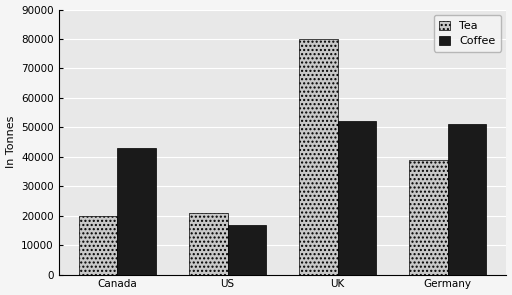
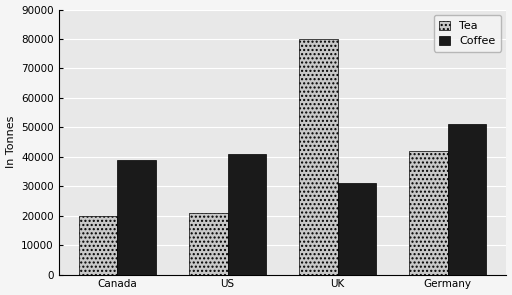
Coffee/Canada: 43000 -> 39000
Coffee/US: 17000 -> 41000
Coffee/UK: 52000 -> 31000
Tea/Germany: 39000 -> 42000
